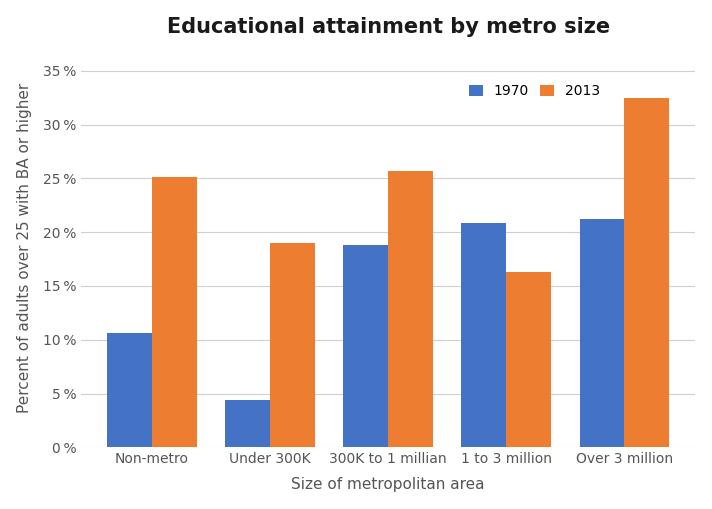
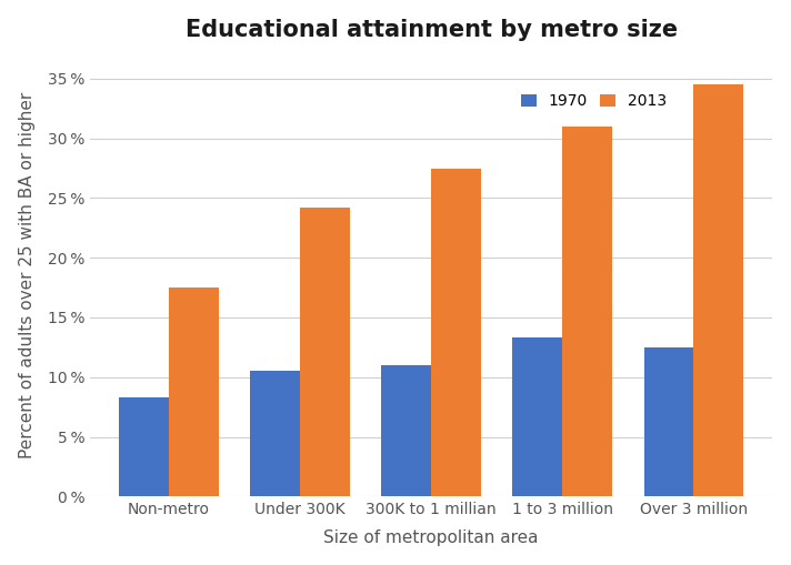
1970/Non-metro: 10.6 % -> 8.3 %
2013/Non-metro: 25.1 % -> 17.5 %
1970/Under 300K: 4.4 % -> 10.5 %
2013/Under 300K: 19.0 % -> 24.2 %
1970/300K to 1 millian: 18.8 % -> 11.0 %
2013/300K to 1 millian: 25.7 % -> 27.5 %
1970/1 to 3 million: 20.9 % -> 13.3 %
2013/1 to 3 million: 16.3 % -> 31.0 %
1970/Over 3 million: 21.2 % -> 12.5 %
2013/Over 3 million: 32.5 % -> 34.5 %
